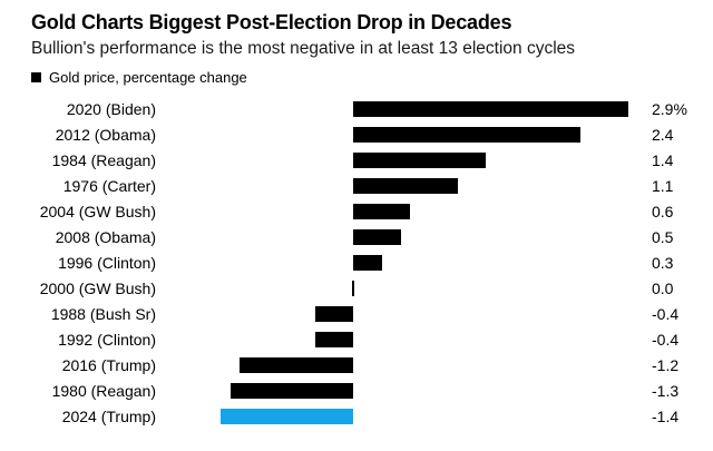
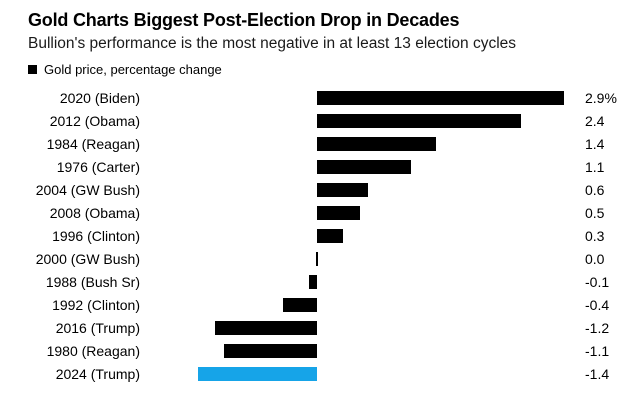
1988 (Bush Sr): -0.4 -> -0.1
1980 (Reagan): -1.3 -> -1.1
